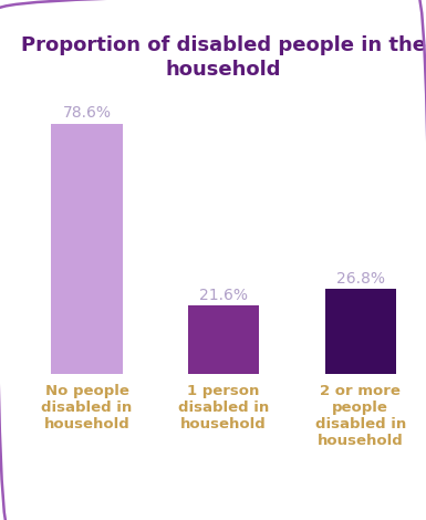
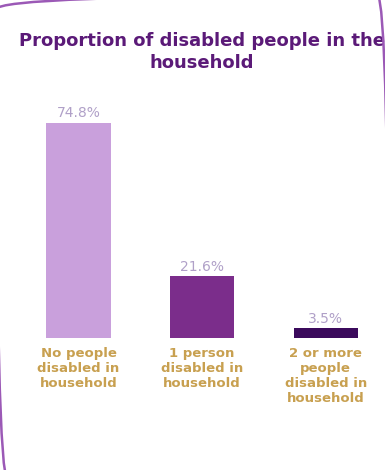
No people disabled in household: 78.6% -> 74.8%
2 or more people disabled in household: 26.8% -> 3.5%
